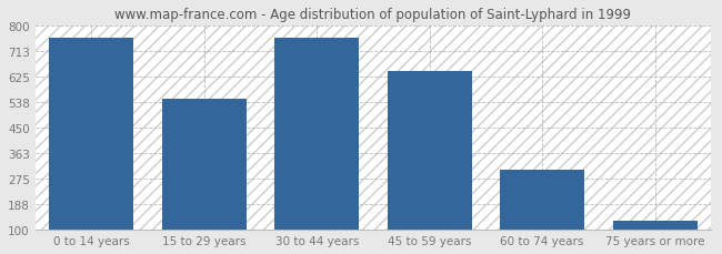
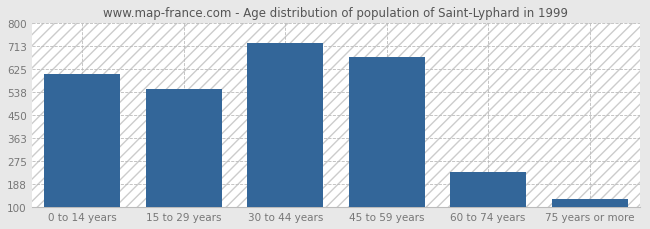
0 to 14 years: 756 -> 605
30 to 44 years: 759 -> 725
45 to 59 years: 645 -> 670
60 to 74 years: 306 -> 235
